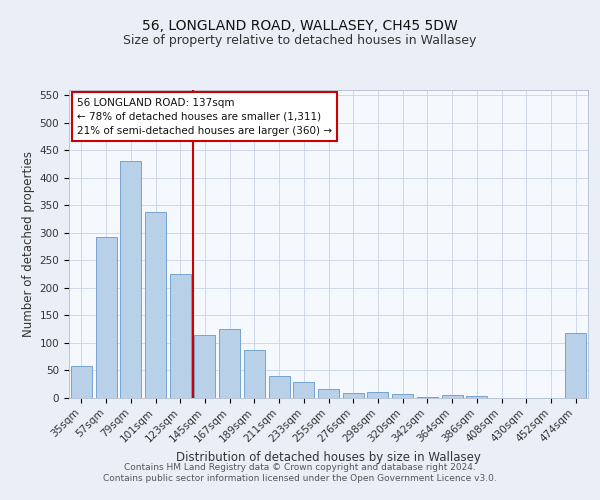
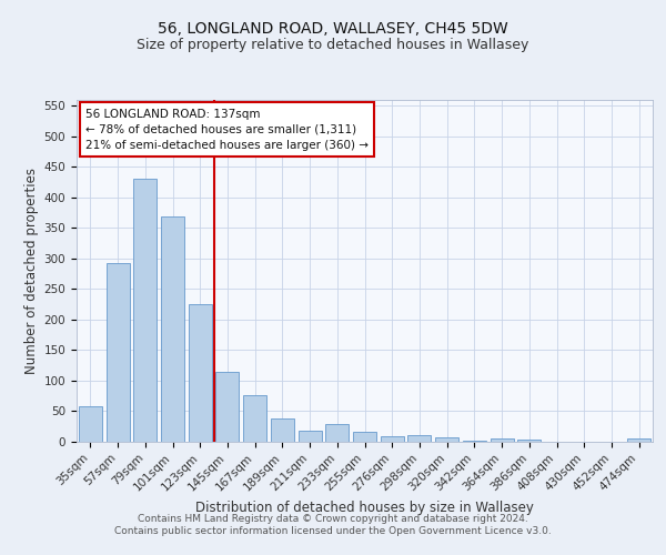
101sqm: 338 -> 368
167sqm: 124 -> 76
189sqm: 86 -> 38
211sqm: 40 -> 18
474sqm: 118 -> 4
